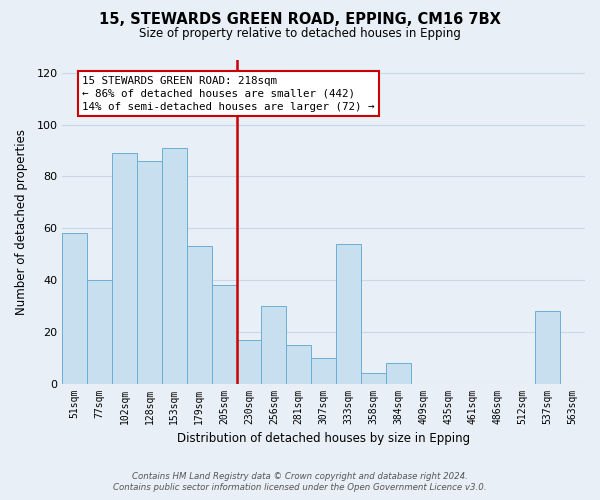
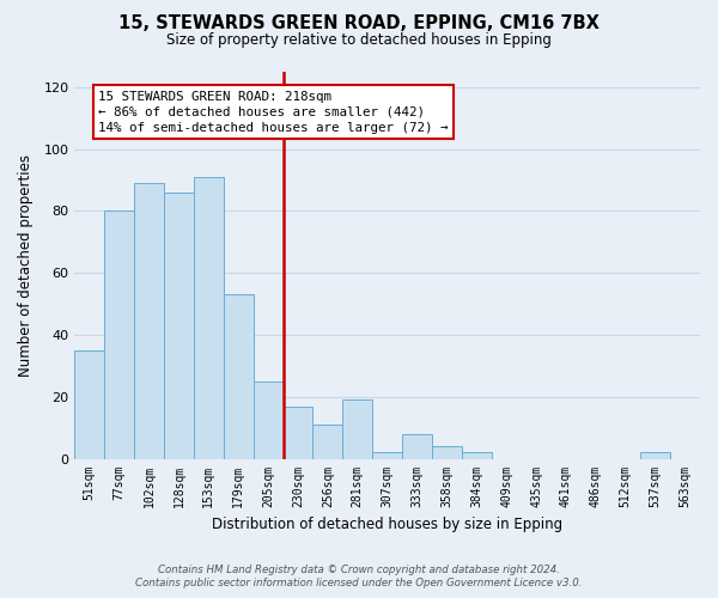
51sqm: 58 -> 35
77sqm: 40 -> 80
205sqm: 38 -> 25
256sqm: 30 -> 11
281sqm: 15 -> 19
307sqm: 10 -> 2
333sqm: 54 -> 8
384sqm: 8 -> 2
537sqm: 28 -> 2
